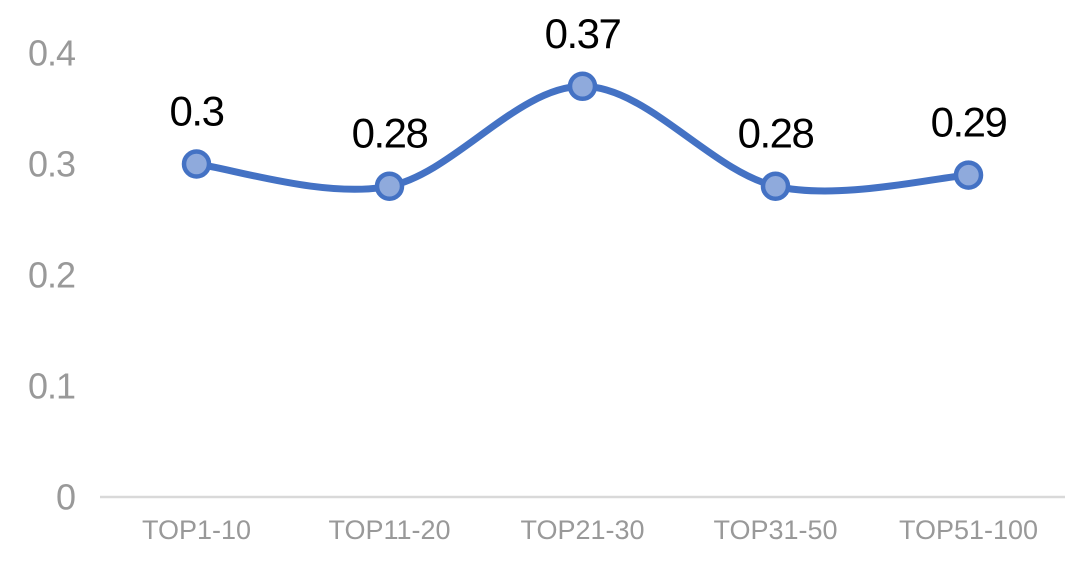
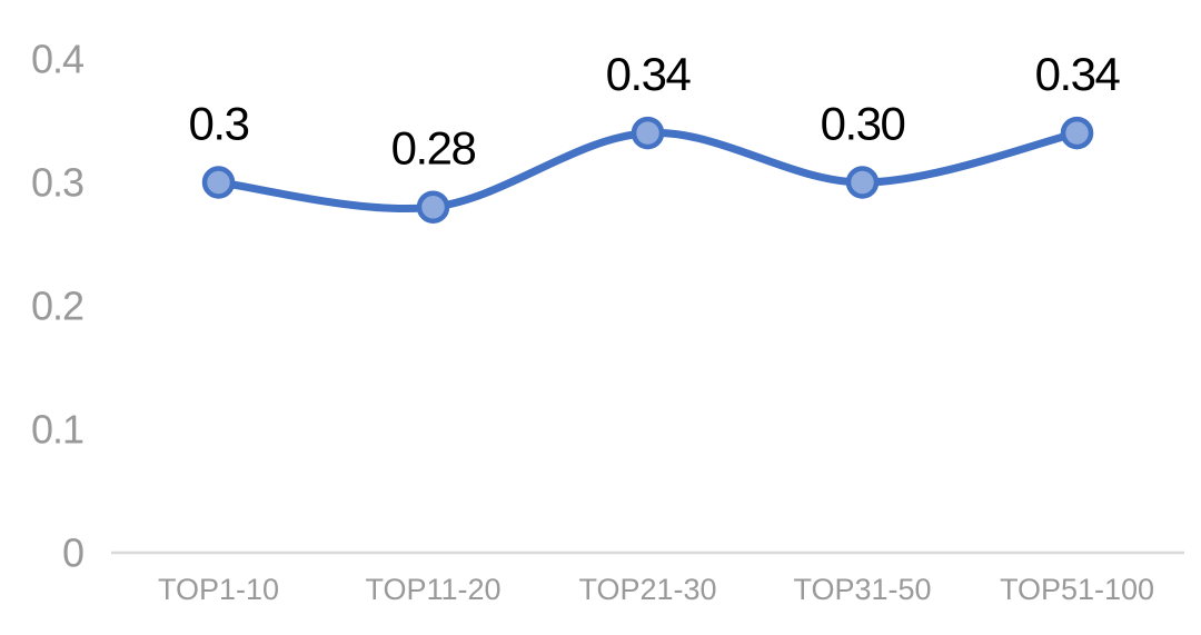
TOP21-30: 0.37 -> 0.34
TOP31-50: 0.28 -> 0.30
TOP51-100: 0.29 -> 0.34
